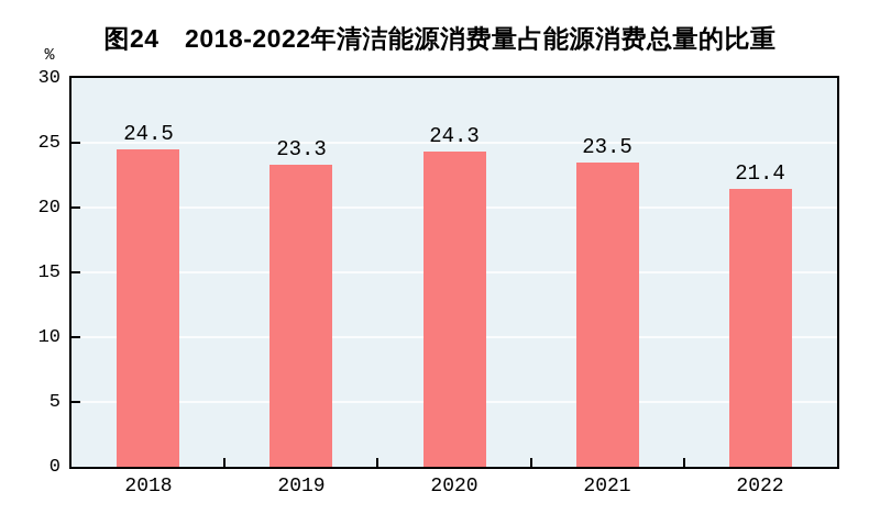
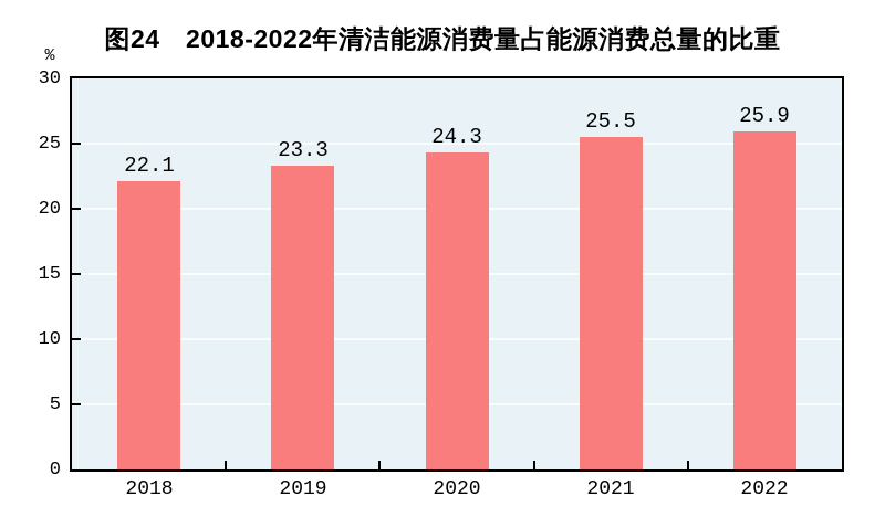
2018: 24.5 -> 22.1
2021: 23.5 -> 25.5
2022: 21.4 -> 25.9
